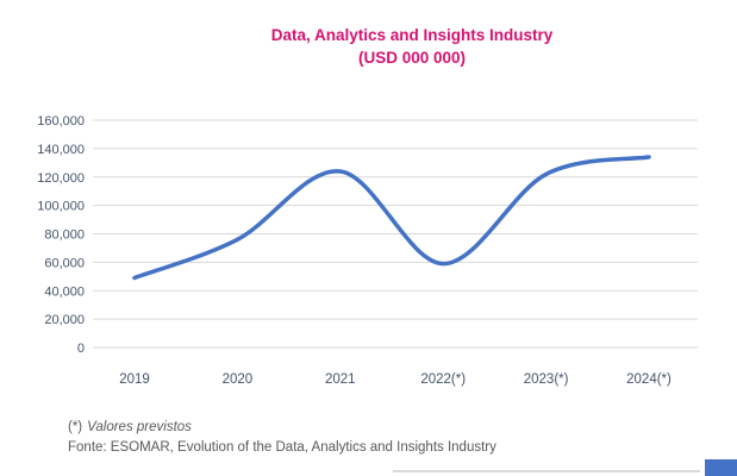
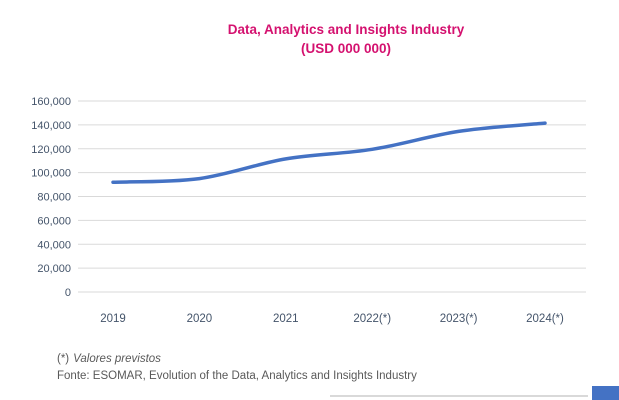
2019: 49000 -> 92000
2020: 76000 -> 95000
2021: 124000 -> 112000
2022(*): 59000 -> 120000
2023(*): 122000 -> 134000
2024(*): 134000 -> 142000
